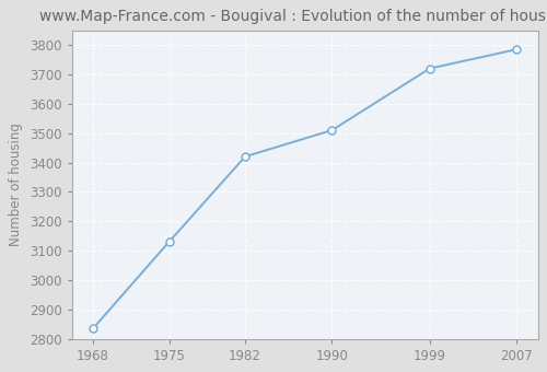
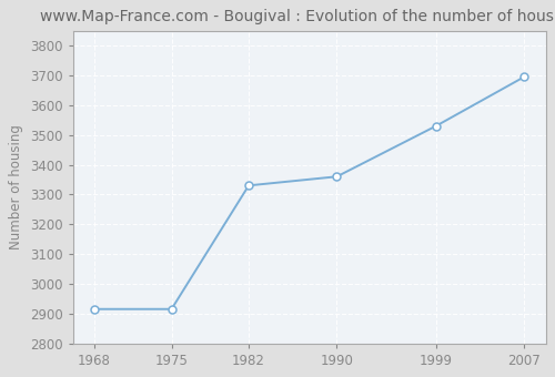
1968: 2835 -> 2915
1975: 3130 -> 2915
1982: 3420 -> 3330
1990: 3510 -> 3360
1999: 3720 -> 3530
2007: 3785 -> 3695
